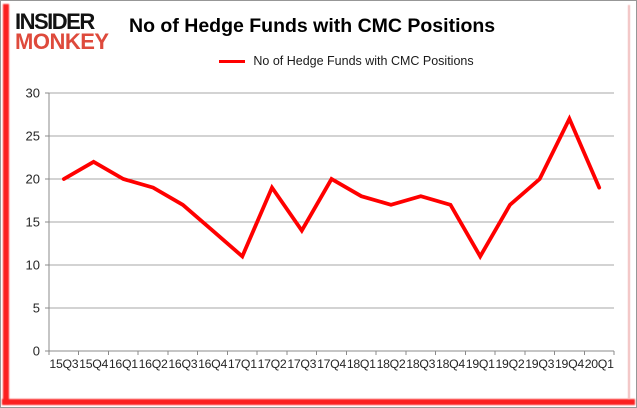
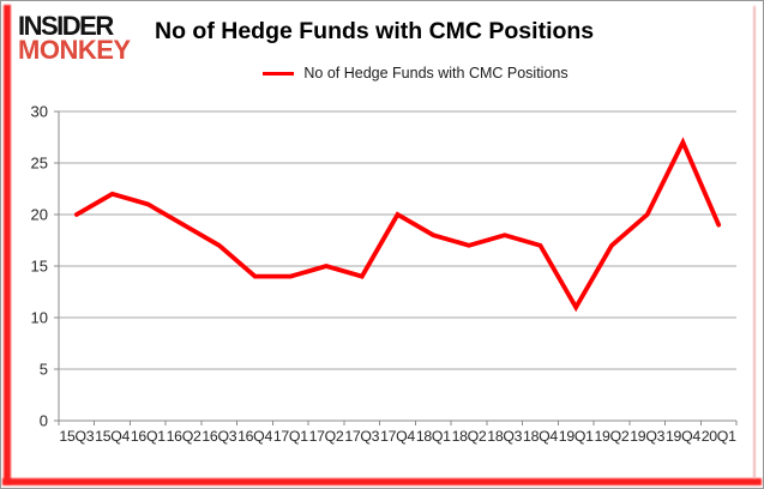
16Q1: 20 -> 21
17Q1: 11 -> 14
17Q2: 19 -> 15
